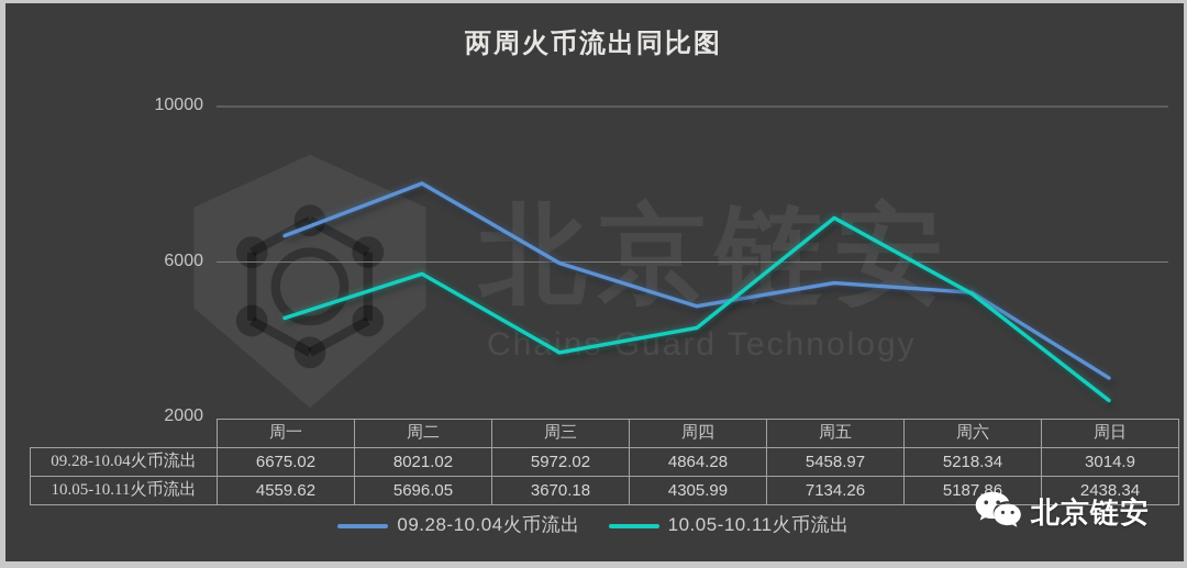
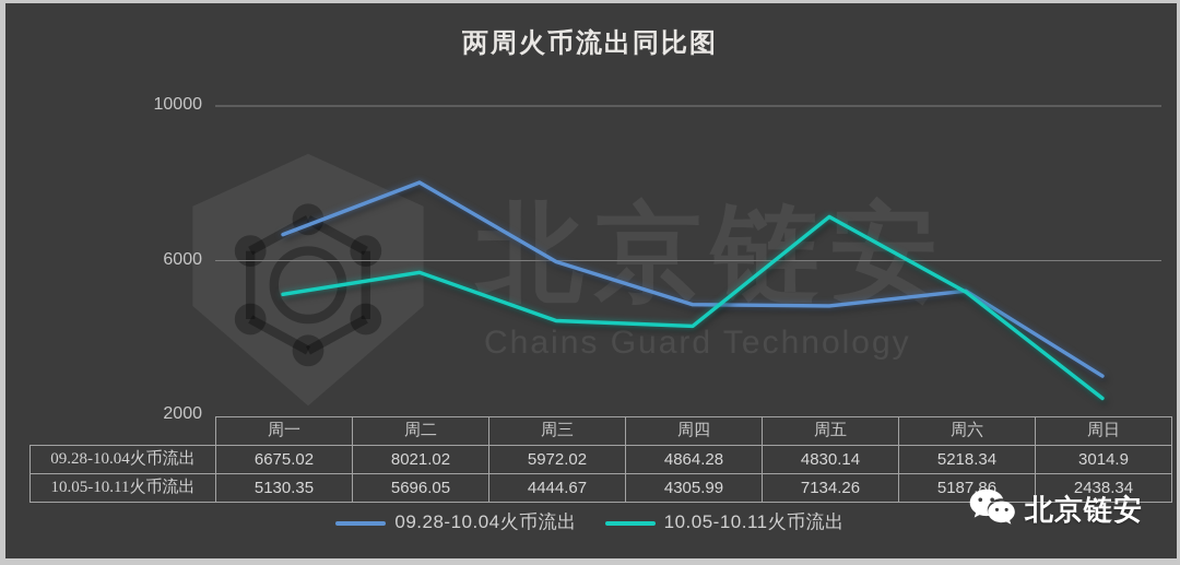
10.05-10.11火币流出/周一: 4559.62 -> 5130.35
10.05-10.11火币流出/周三: 3670.18 -> 4444.67
09.28-10.04火币流出/周五: 5458.97 -> 4830.14
